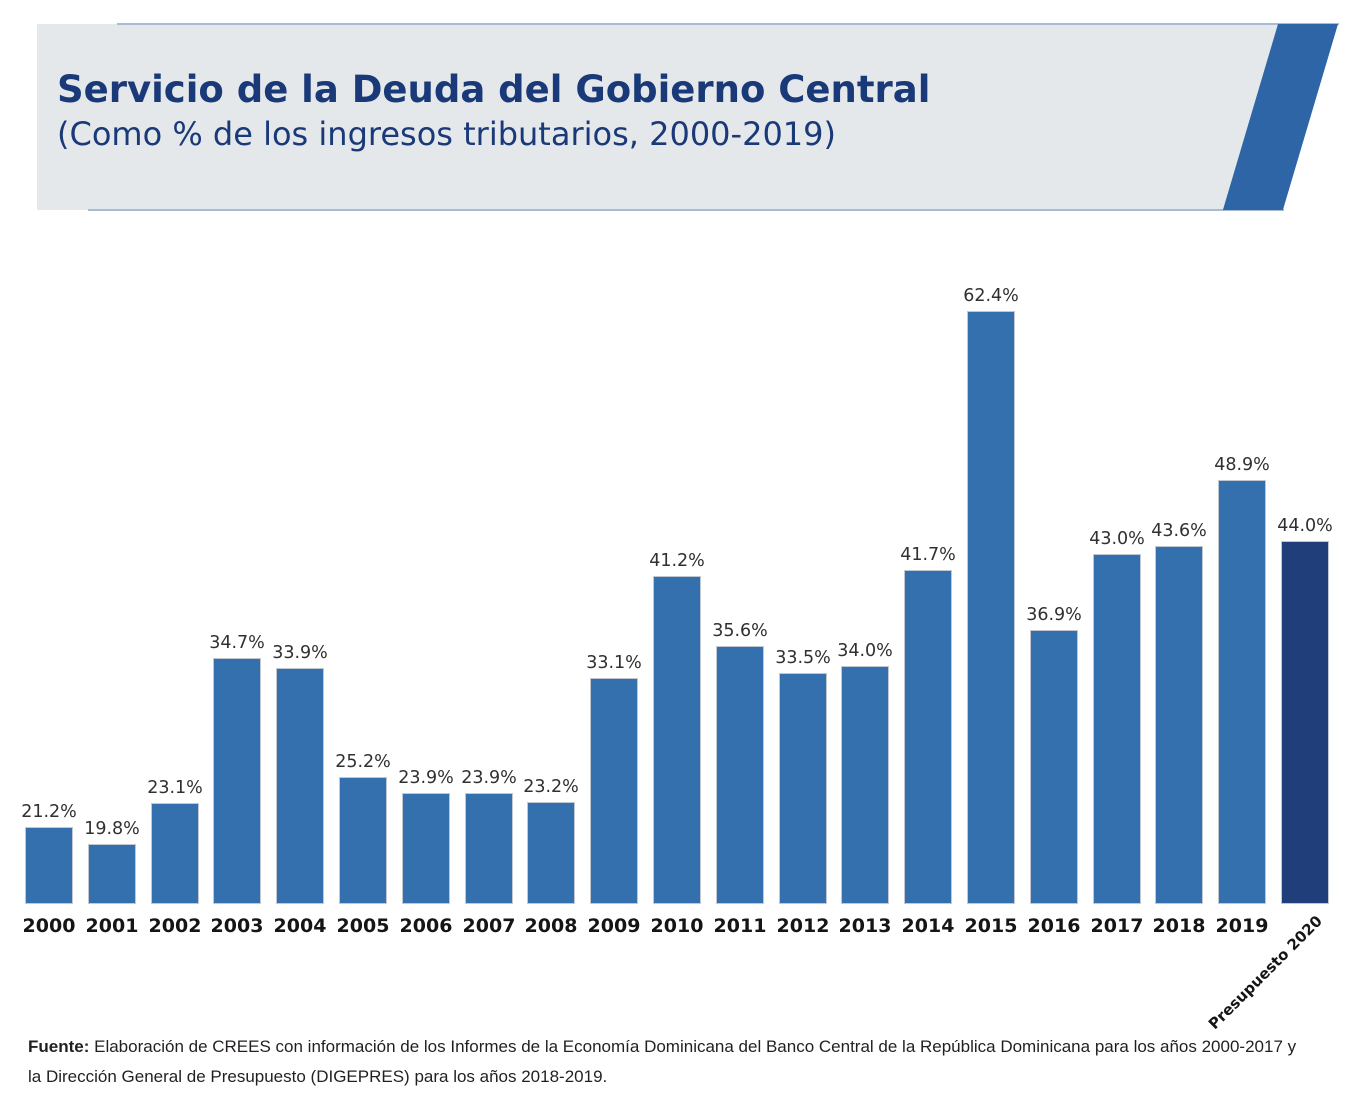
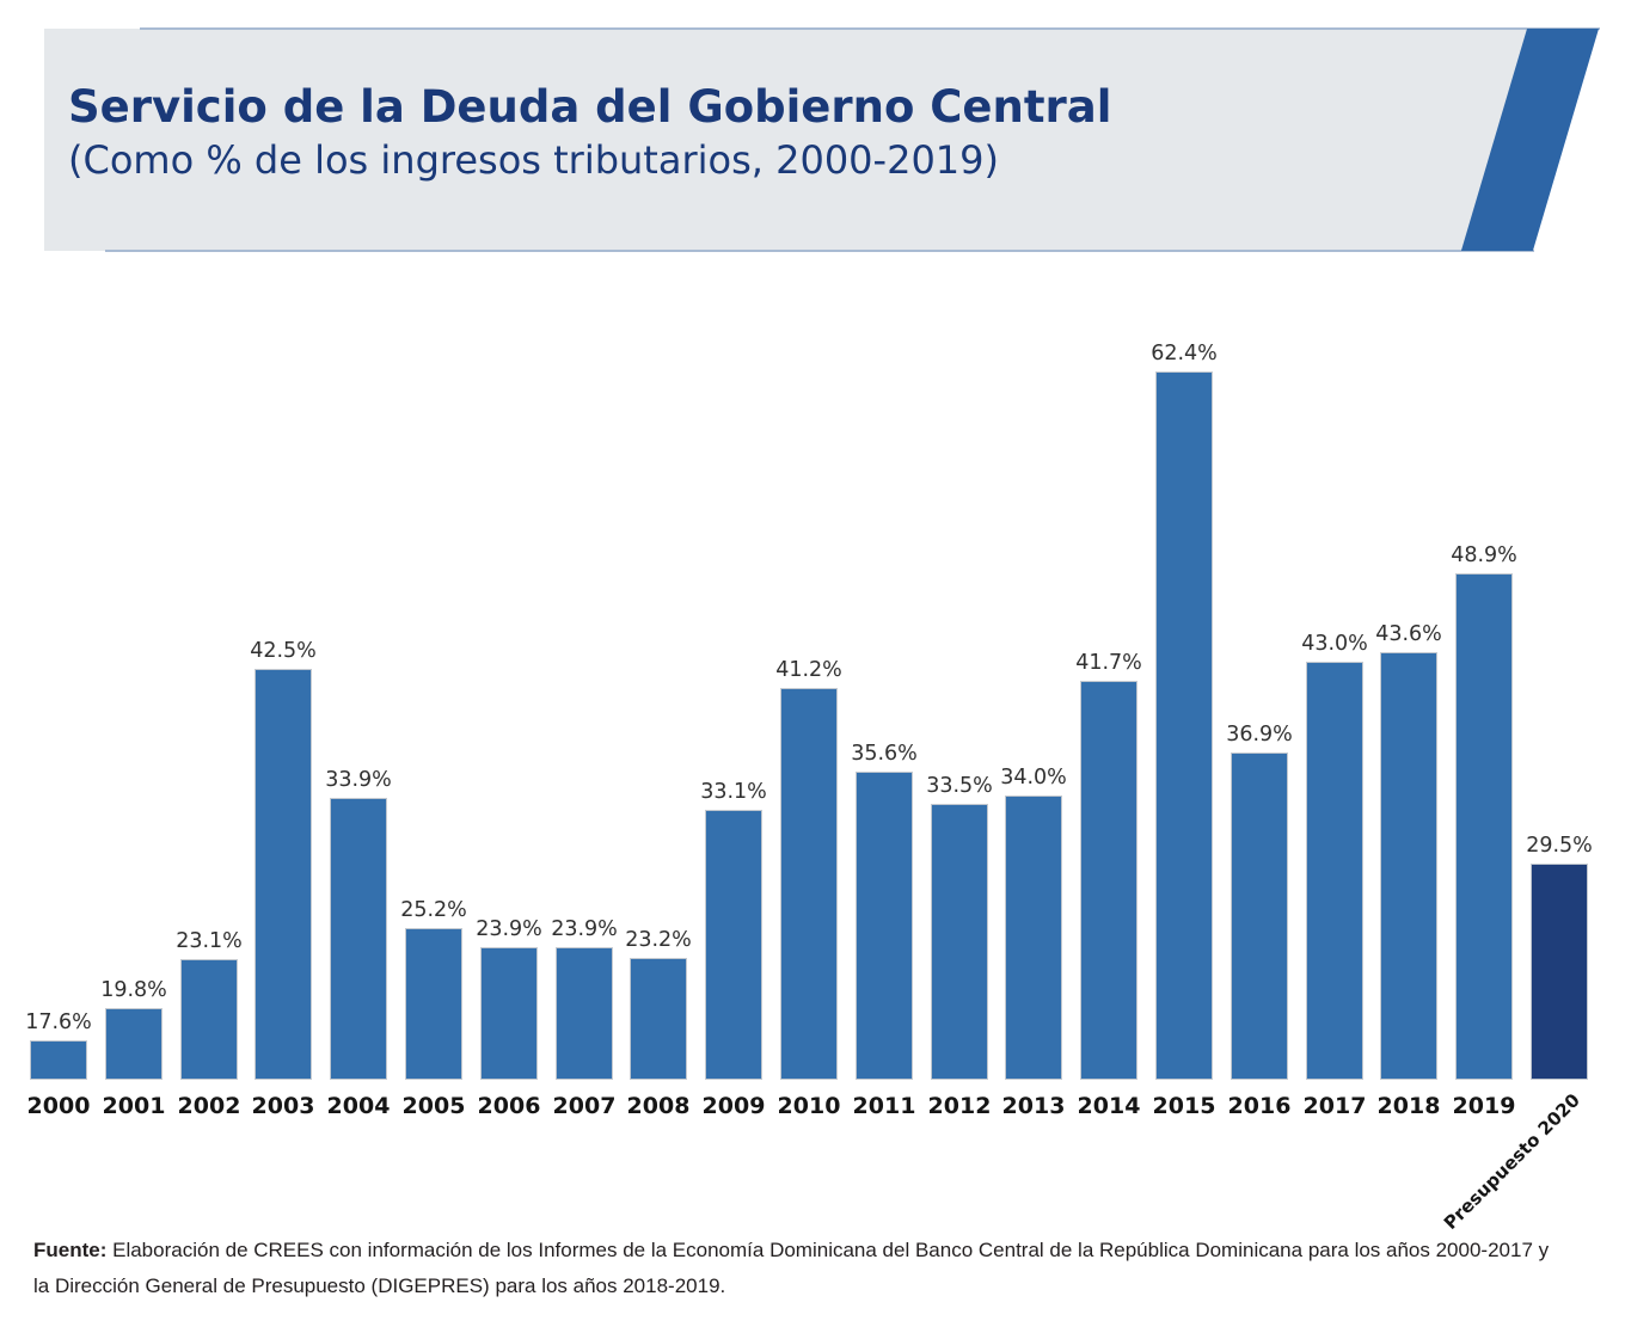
2000: 21.2% -> 17.6%
2003: 34.7% -> 42.5%
Presupuesto 2020: 44.0% -> 29.5%
